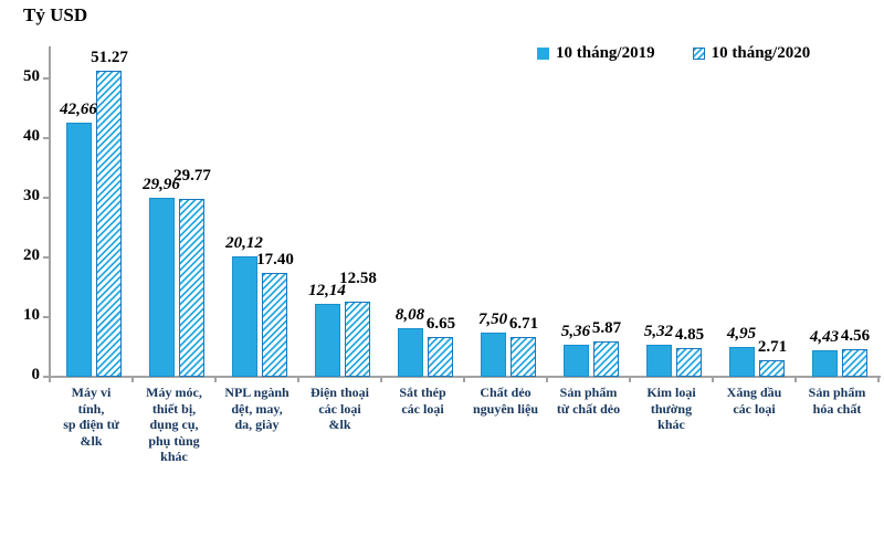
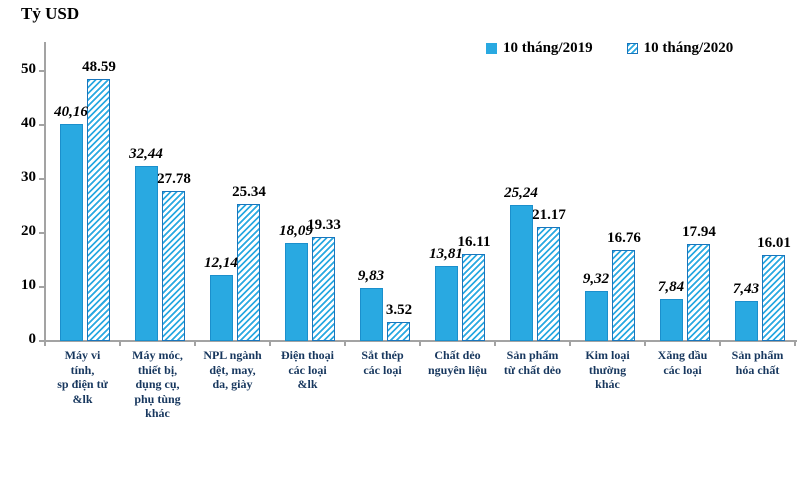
10 tháng/2019/Máy vi tính, sp điện tử &lk: 42,66 -> 40,16
10 tháng/2020/Máy vi tính, sp điện tử &lk: 51.27 -> 48.59
10 tháng/2019/Máy móc, thiết bị, dụng cụ, phụ tùng khác: 29,96 -> 32,44
10 tháng/2020/Máy móc, thiết bị, dụng cụ, phụ tùng khác: 29.77 -> 27.78
10 tháng/2019/NPL ngành dệt, may, da, giày: 20,12 -> 12,14
10 tháng/2020/NPL ngành dệt, may, da, giày: 17.40 -> 25.34
10 tháng/2019/Điện thoại các loại &lk: 12,14 -> 18,09
10 tháng/2020/Điện thoại các loại &lk: 12.58 -> 19.33
10 tháng/2019/Sắt thép các loại: 8,08 -> 9,83
10 tháng/2020/Sắt thép các loại: 6.65 -> 3.52
10 tháng/2019/Chất dẻo nguyên liệu: 7,50 -> 13,81
10 tháng/2020/Chất dẻo nguyên liệu: 6.71 -> 16.11
10 tháng/2019/Sản phẩm từ chất dẻo: 5,36 -> 25,24
10 tháng/2020/Sản phẩm từ chất dẻo: 5.87 -> 21.17
10 tháng/2019/Kim loại thường khác: 5,32 -> 9,32
10 tháng/2020/Kim loại thường khác: 4.85 -> 16.76
10 tháng/2019/Xăng dầu các loại: 4,95 -> 7,84
10 tháng/2020/Xăng dầu các loại: 2.71 -> 17.94
10 tháng/2019/Sản phẩm hóa chất: 4,43 -> 7,43
10 tháng/2020/Sản phẩm hóa chất: 4.56 -> 16.01
